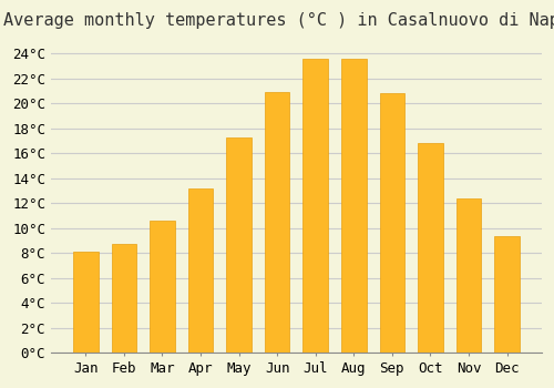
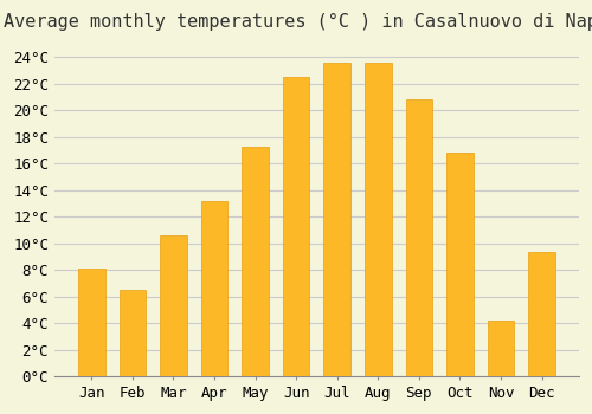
Feb: 8.7°C -> 6.5°C
Jun: 20.9°C -> 22.5°C
Nov: 12.4°C -> 4.2°C
